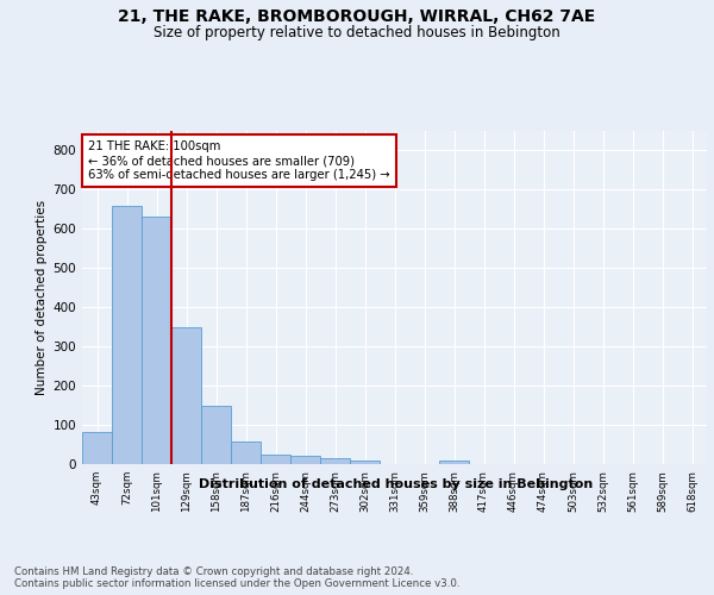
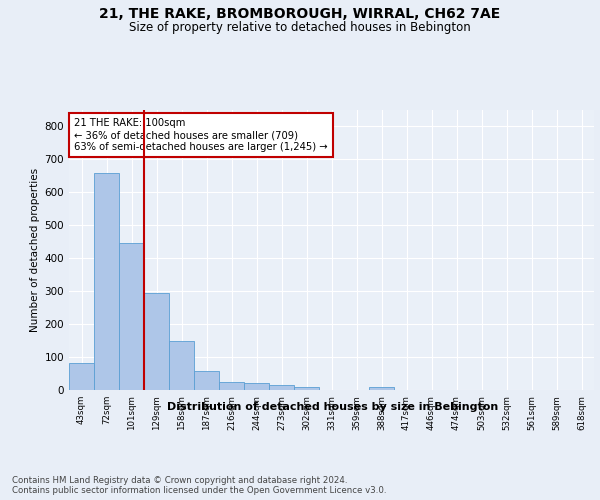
101sqm: 630 -> 445
129sqm: 348 -> 295
